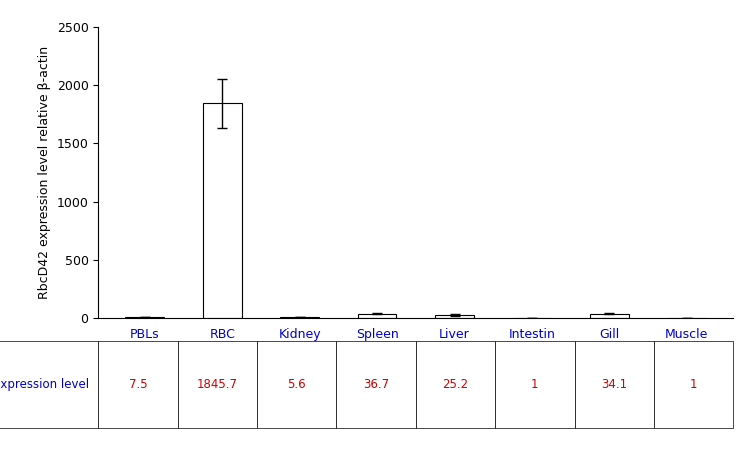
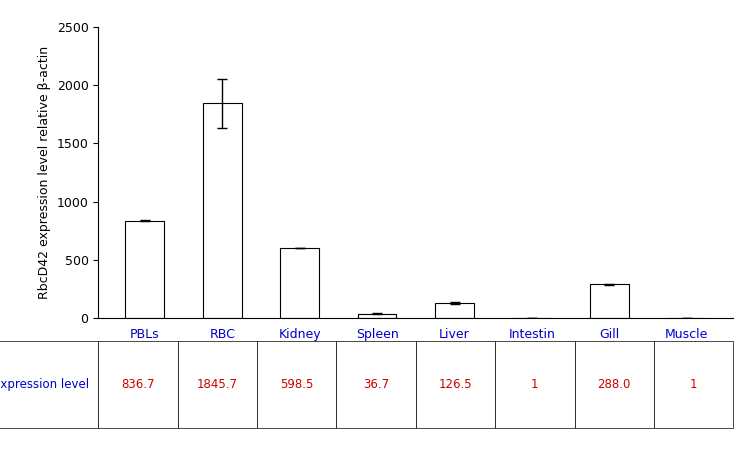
PBLs: 7.5 -> 836.7
Kidney: 5.6 -> 598.5
Liver: 25.2 -> 126.5
Gill: 34.1 -> 288.0
